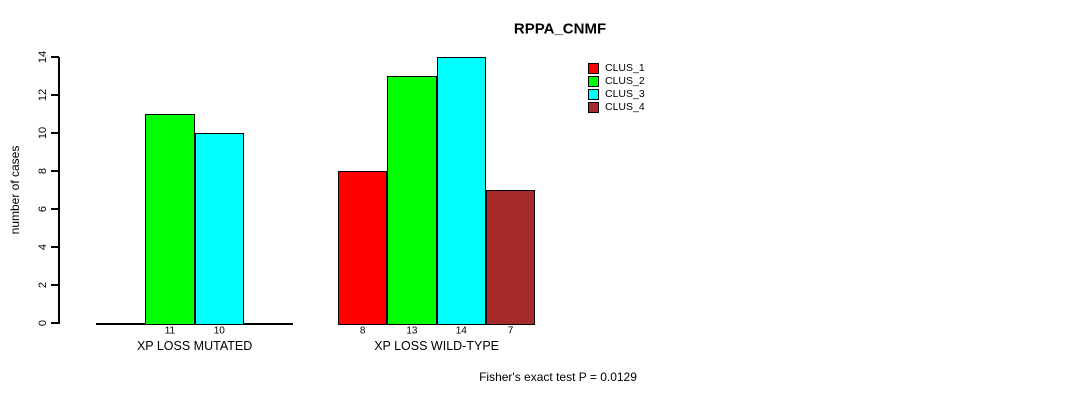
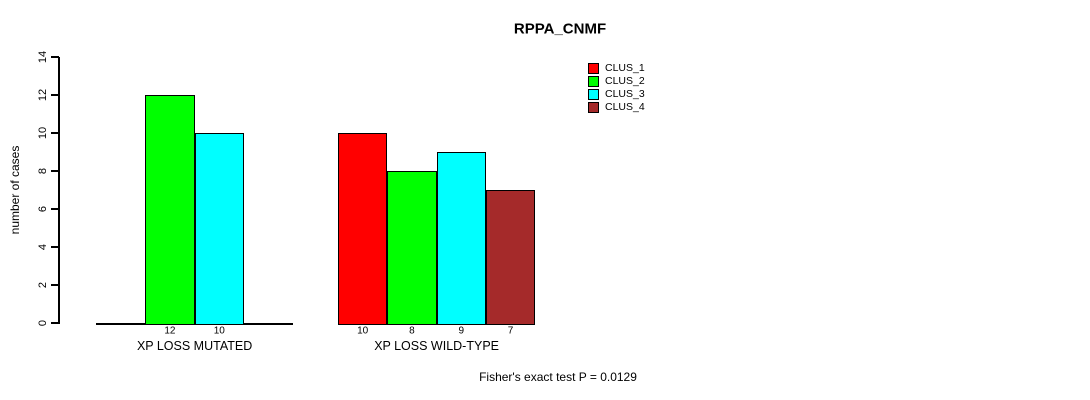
CLUS_2/XP LOSS MUTATED: 11 -> 12
CLUS_1/XP LOSS WILD-TYPE: 8 -> 10
CLUS_2/XP LOSS WILD-TYPE: 13 -> 8
CLUS_3/XP LOSS WILD-TYPE: 14 -> 9
